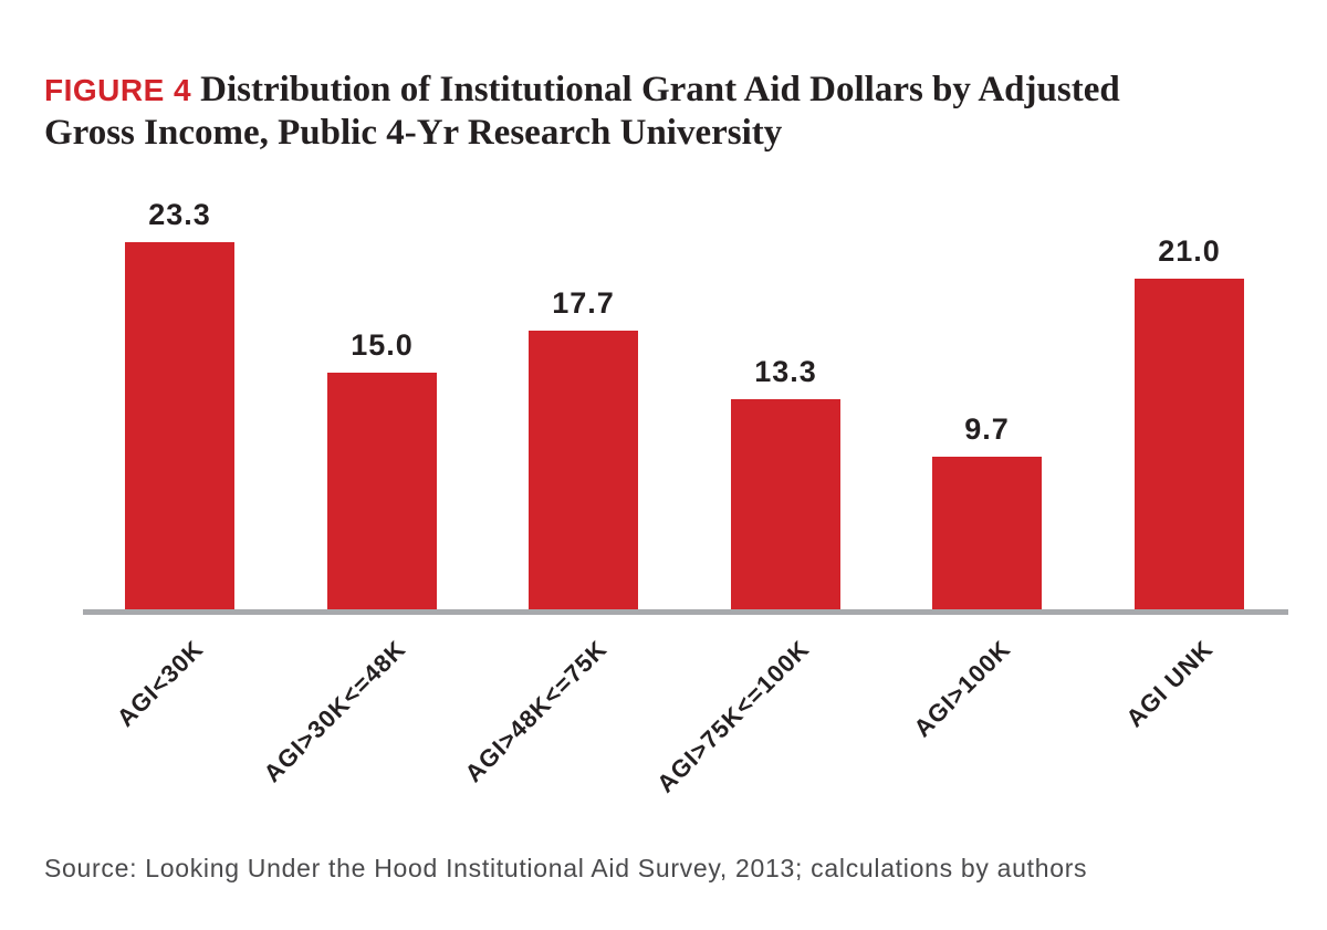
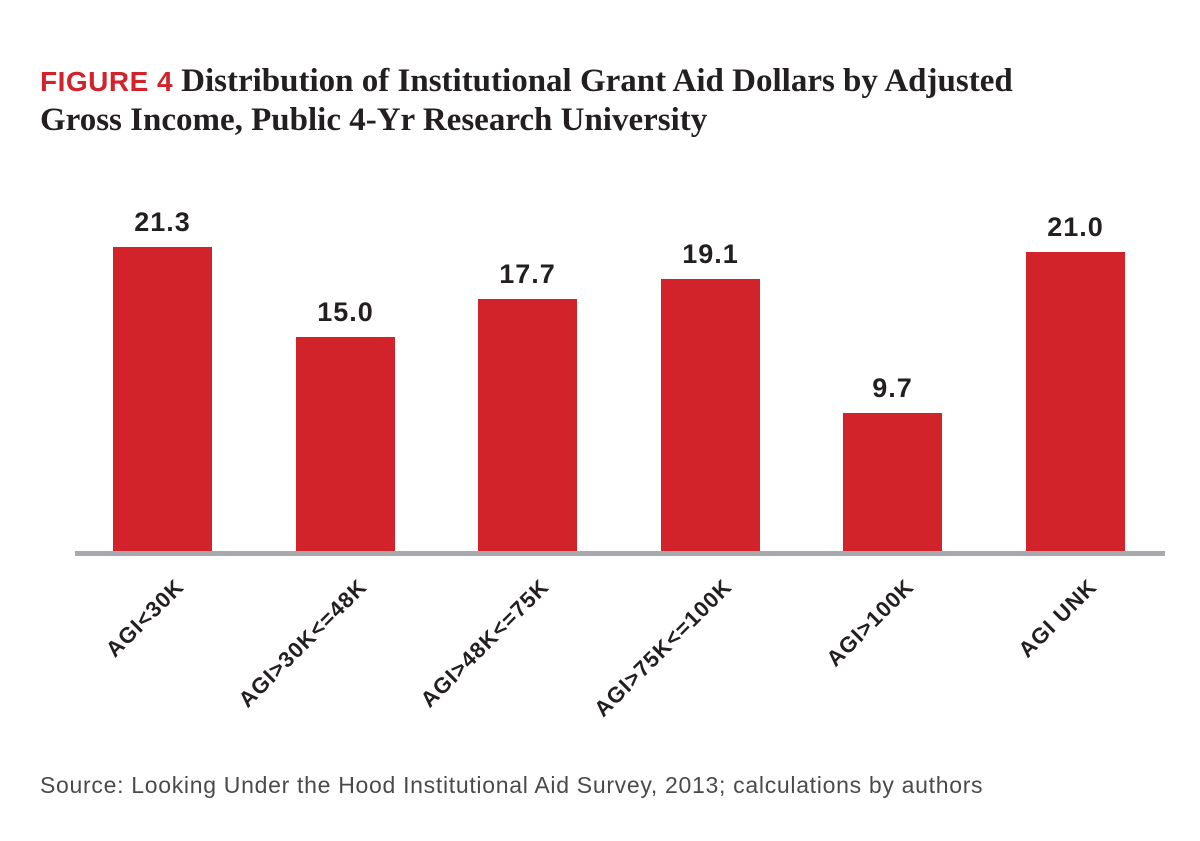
AGI<30K: 23.3 -> 21.3
AGI>75K<=100K: 13.3 -> 19.1
